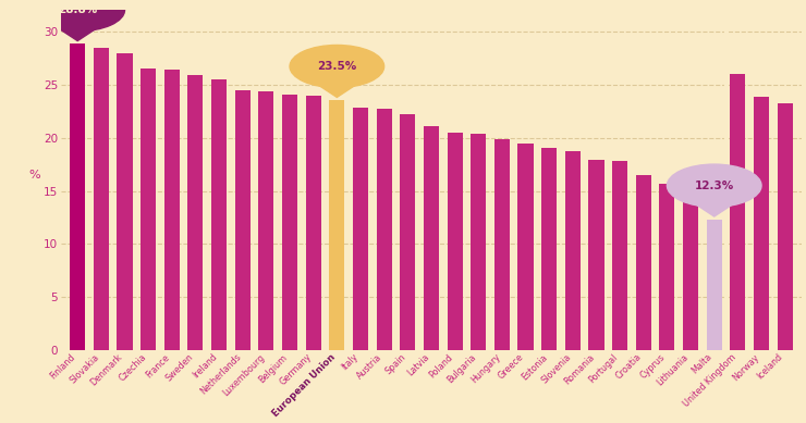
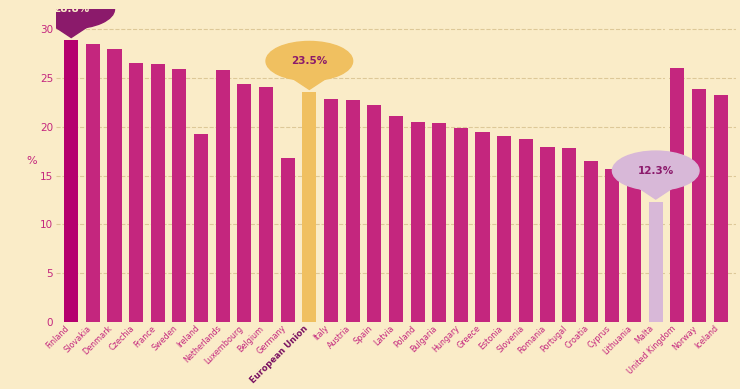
Ireland: 25.5 -> 19.2
Netherlands: 24.5 -> 25.8
Germany: 23.9 -> 16.8
